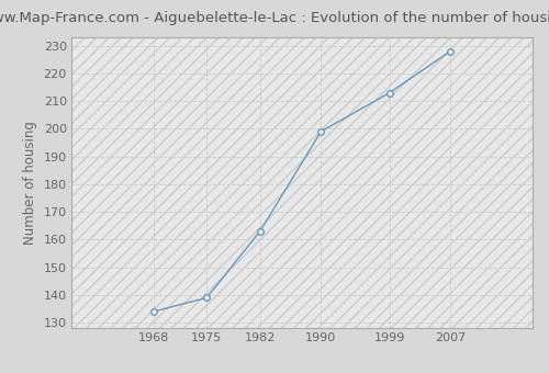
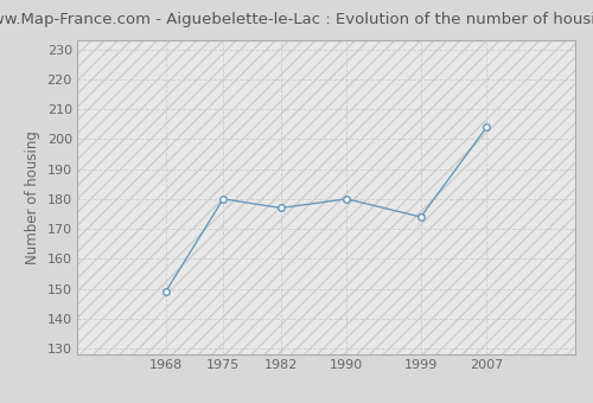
1968: 134 -> 149
1975: 139 -> 180
1982: 163 -> 177
1990: 199 -> 180
1999: 213 -> 174
2007: 228 -> 204
